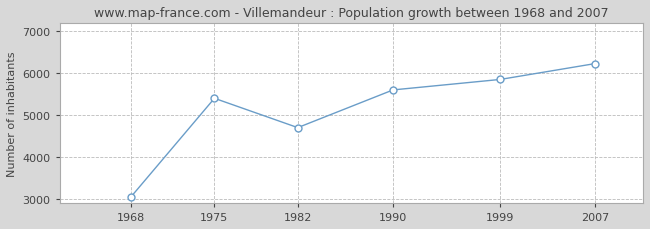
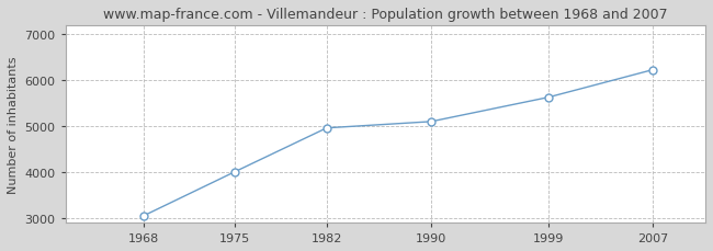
1975: 5400 -> 4010
1982: 4700 -> 4960
1990: 5600 -> 5100
1999: 5850 -> 5630
